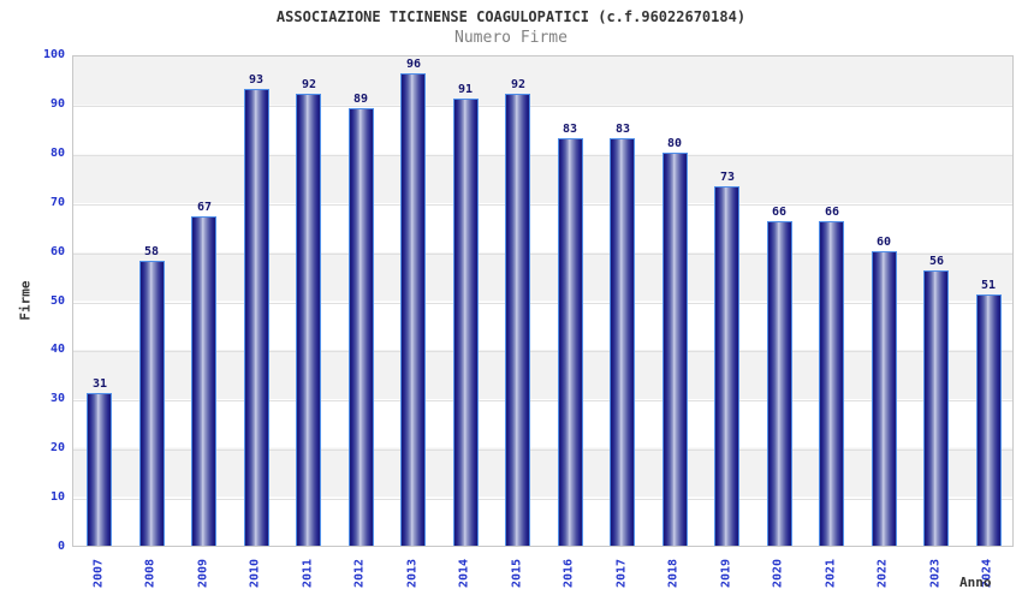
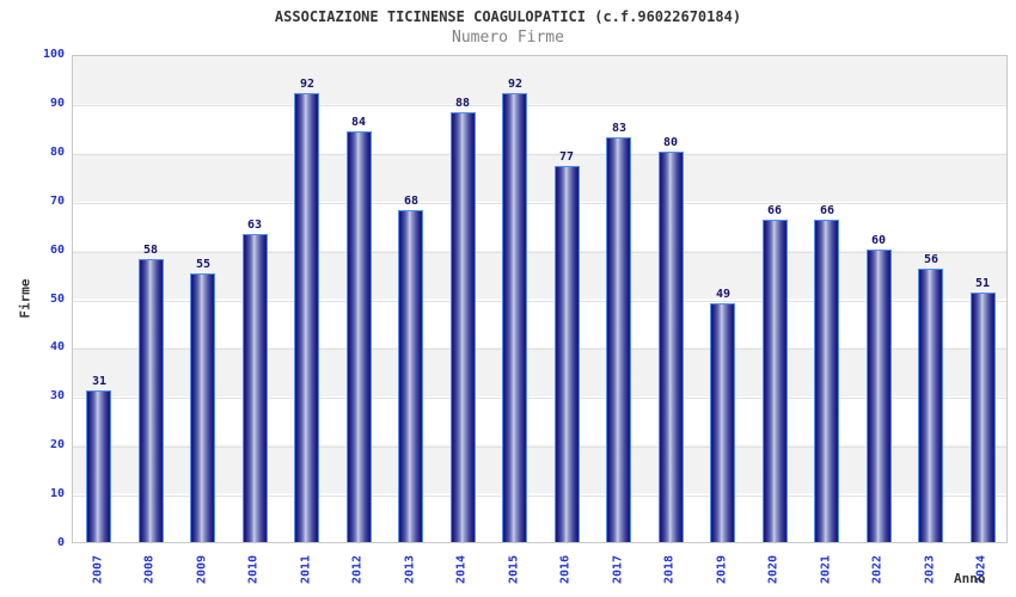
2009: 67 -> 55
2010: 93 -> 63
2012: 89 -> 84
2013: 96 -> 68
2014: 91 -> 88
2016: 83 -> 77
2019: 73 -> 49
